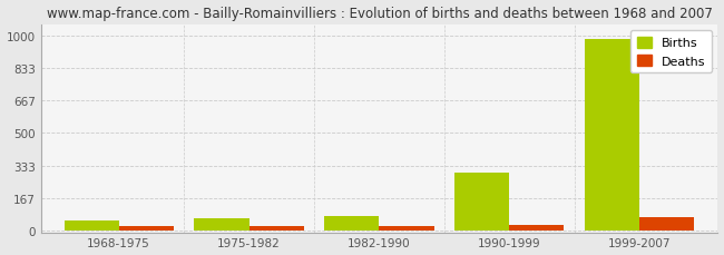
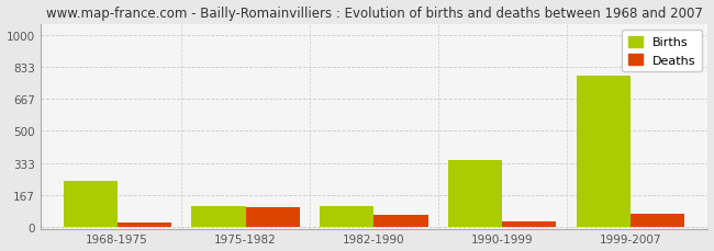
Births/1968-1975: 50 -> 240
Births/1975-1982: 60 -> 110
Deaths/1975-1982: 20 -> 100
Births/1982-1990: 70 -> 110
Deaths/1982-1990: 20 -> 60
Births/1990-1999: 300 -> 350
Births/1999-2007: 980 -> 790
